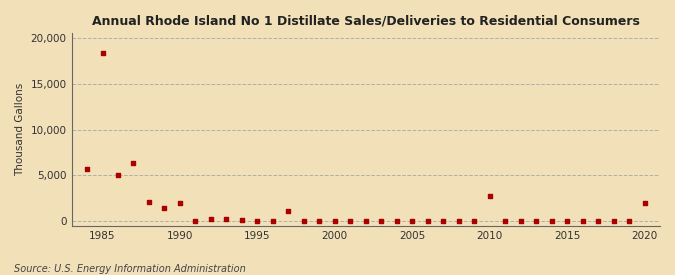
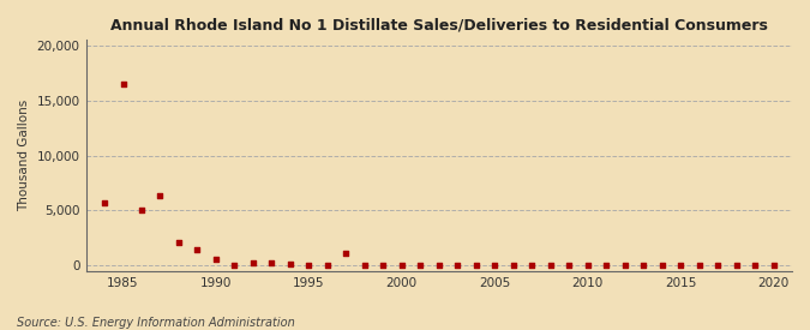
1985: 18,400 -> 16,500
1990: 2,000 -> 600
2010: 2,800 -> 0
2020: 2,000 -> 0
